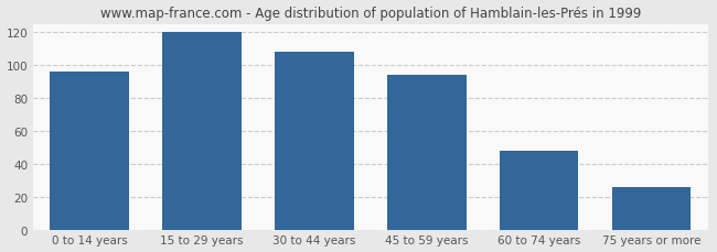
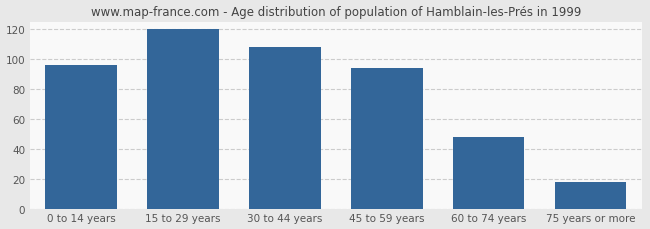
75 years or more: 26 -> 18
